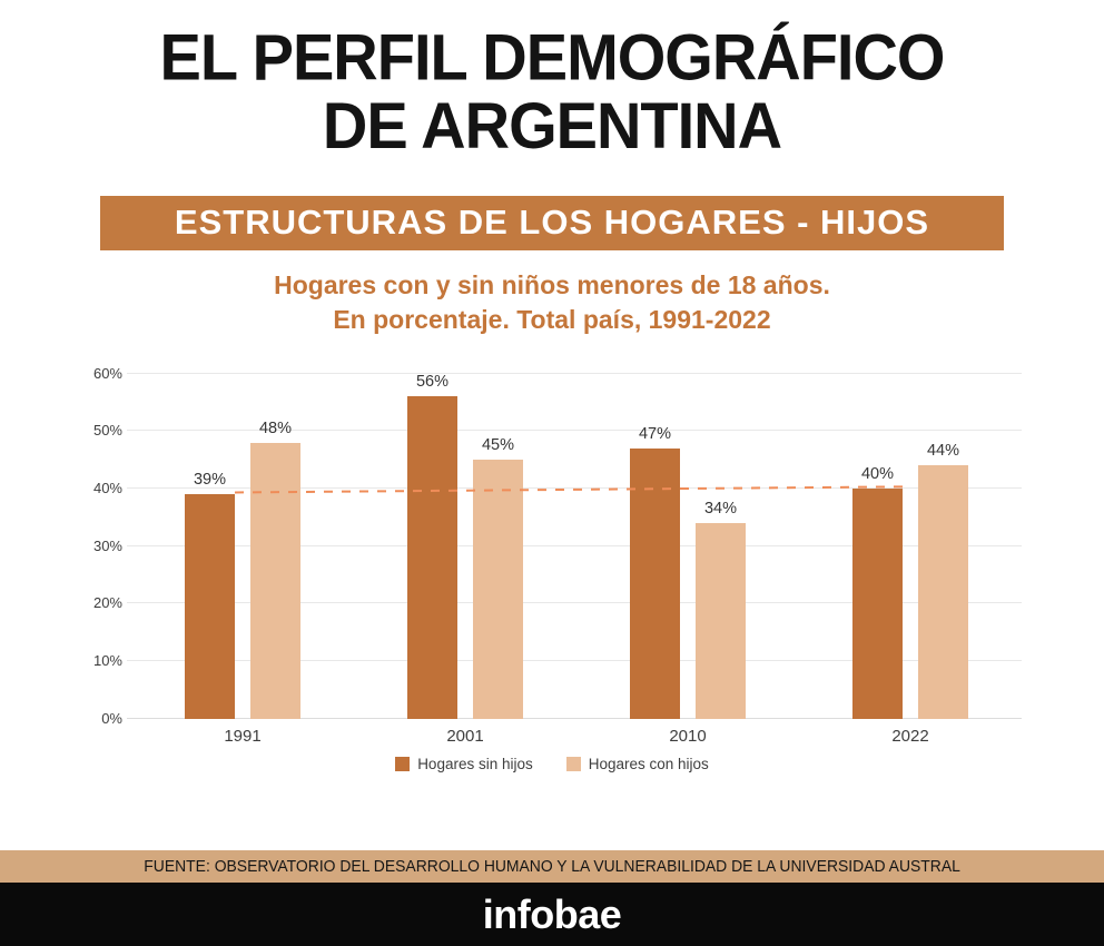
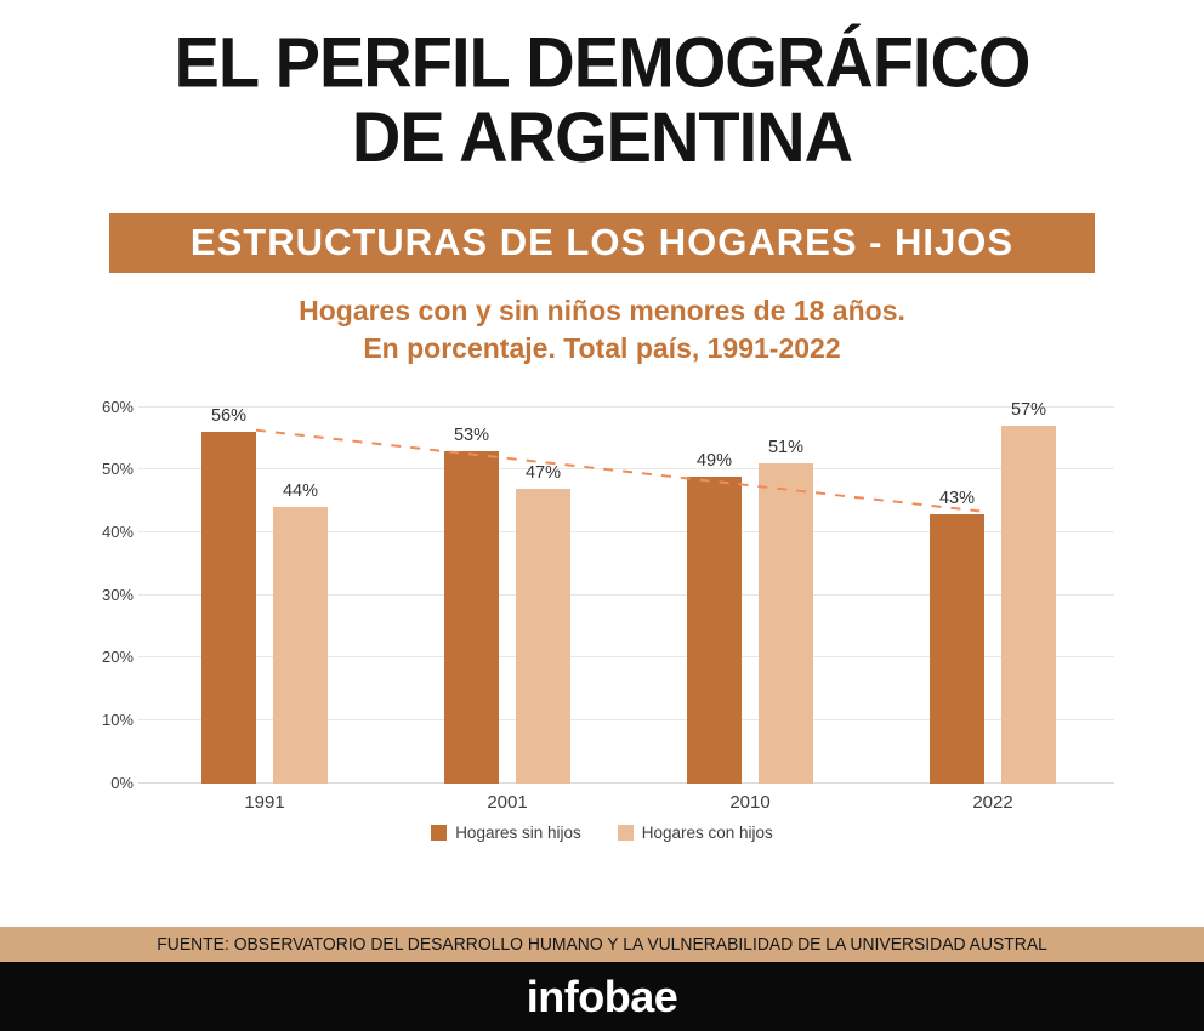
Hogares sin hijos/1991: 39% -> 56%
Hogares con hijos/1991: 48% -> 44%
Hogares sin hijos/2001: 56% -> 53%
Hogares con hijos/2001: 45% -> 47%
Hogares sin hijos/2010: 47% -> 49%
Hogares con hijos/2010: 34% -> 51%
Hogares sin hijos/2022: 40% -> 43%
Hogares con hijos/2022: 44% -> 57%
